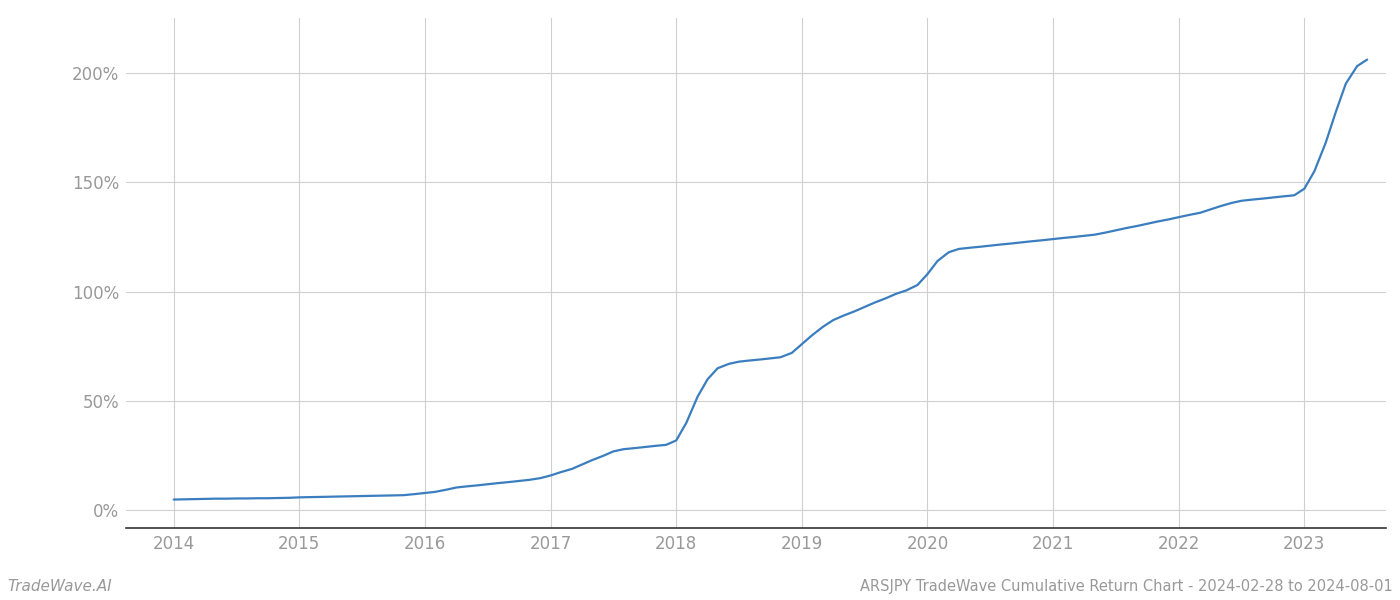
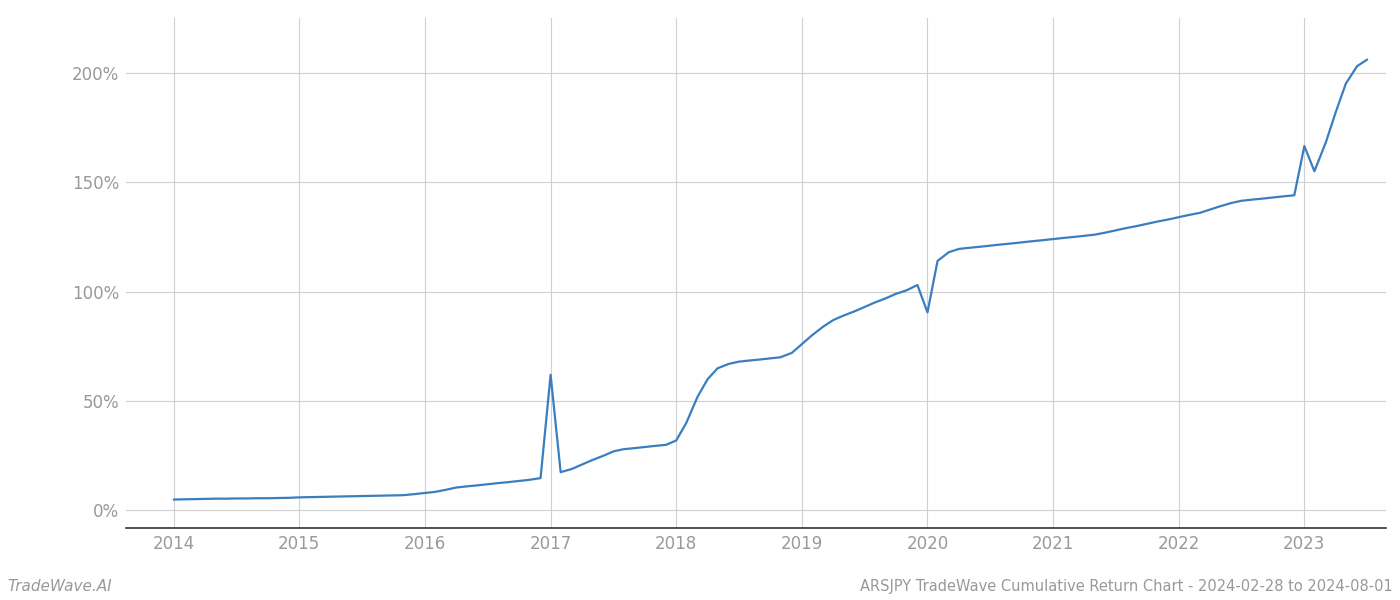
2017: 16.0% -> 62.0%
2020: 108.0% -> 90.5%
2023: 147.0% -> 166.5%
